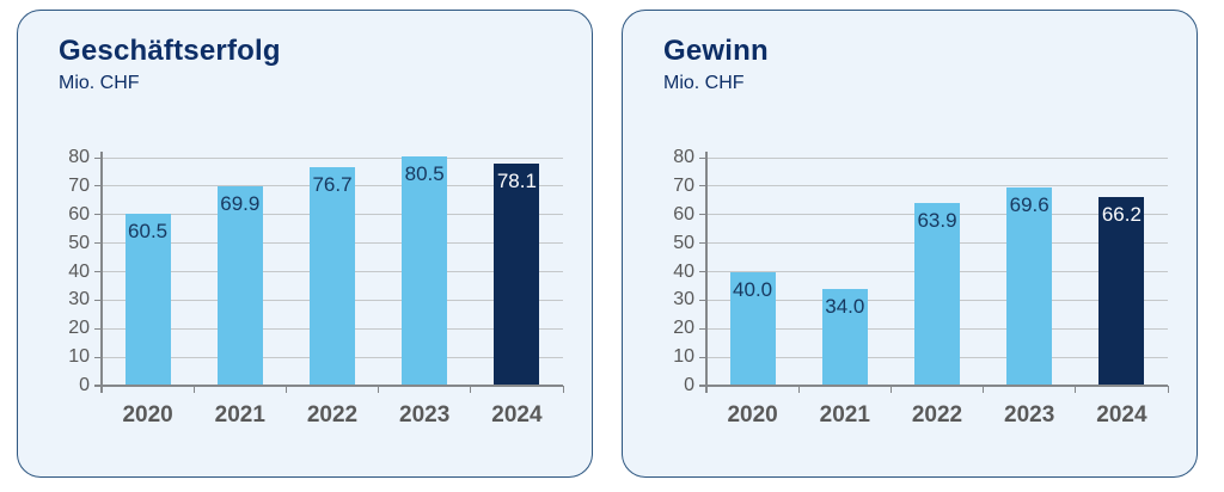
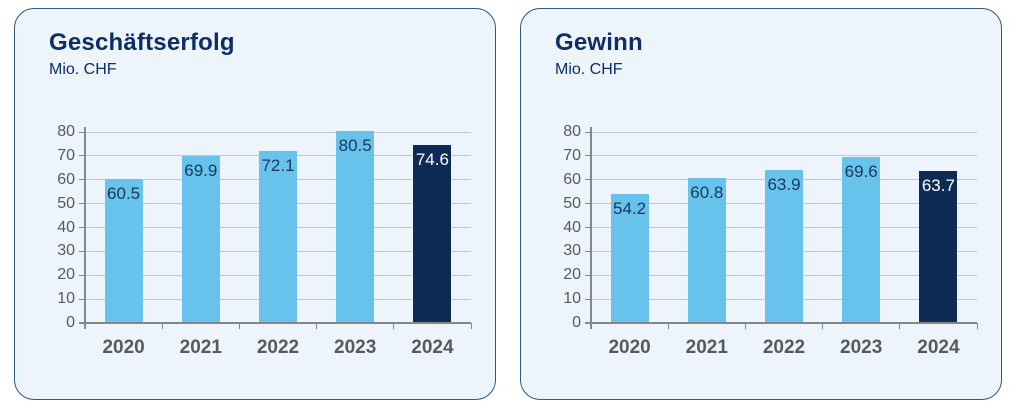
Geschäftserfolg/2022: 76.7 -> 72.1
Geschäftserfolg/2024: 78.1 -> 74.6
Gewinn/2020: 40.0 -> 54.2
Gewinn/2021: 34.0 -> 60.8
Gewinn/2024: 66.2 -> 63.7
